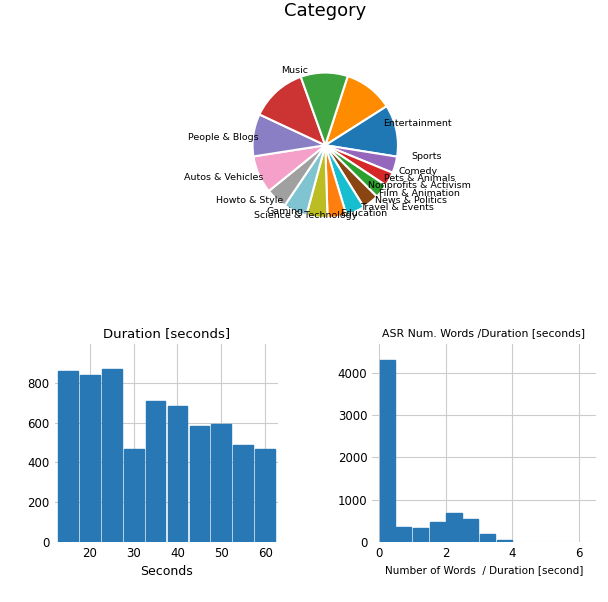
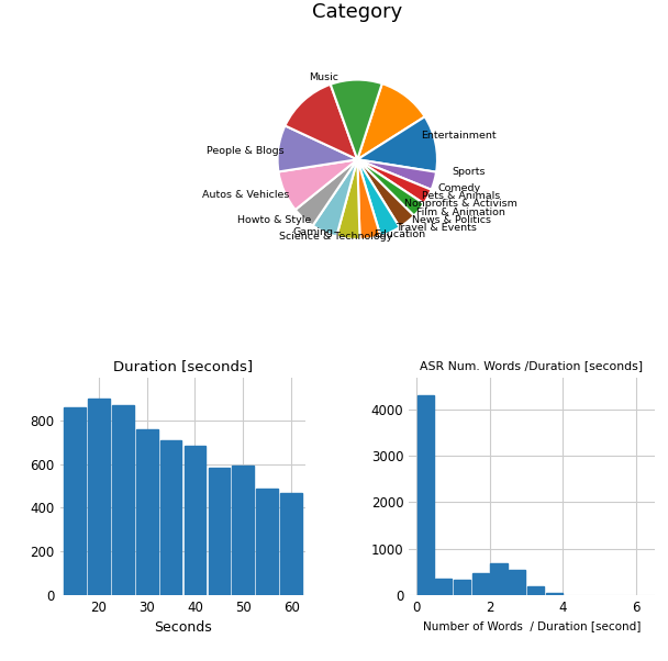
Duration [seconds]/20: 840 -> 900
Duration [seconds]/30: 470 -> 760
